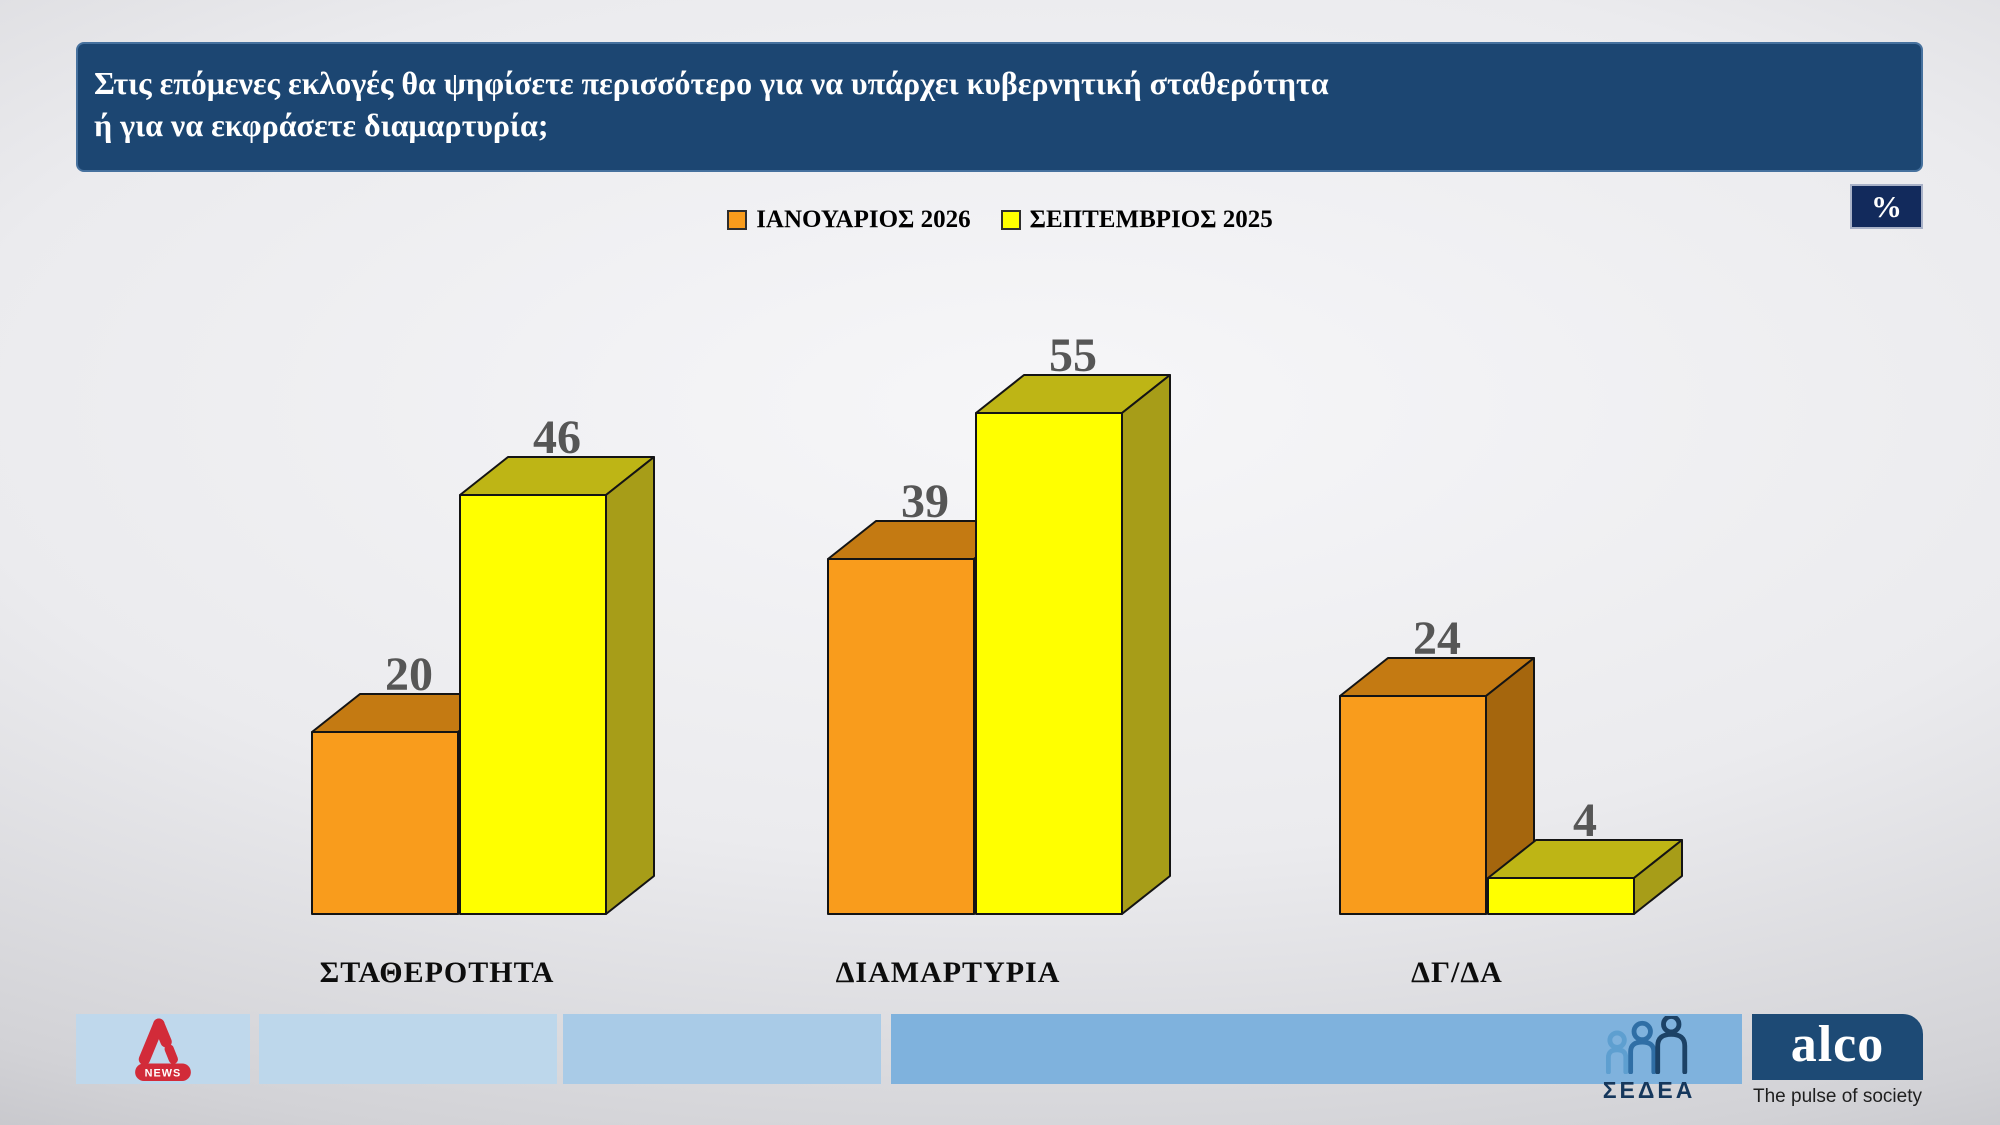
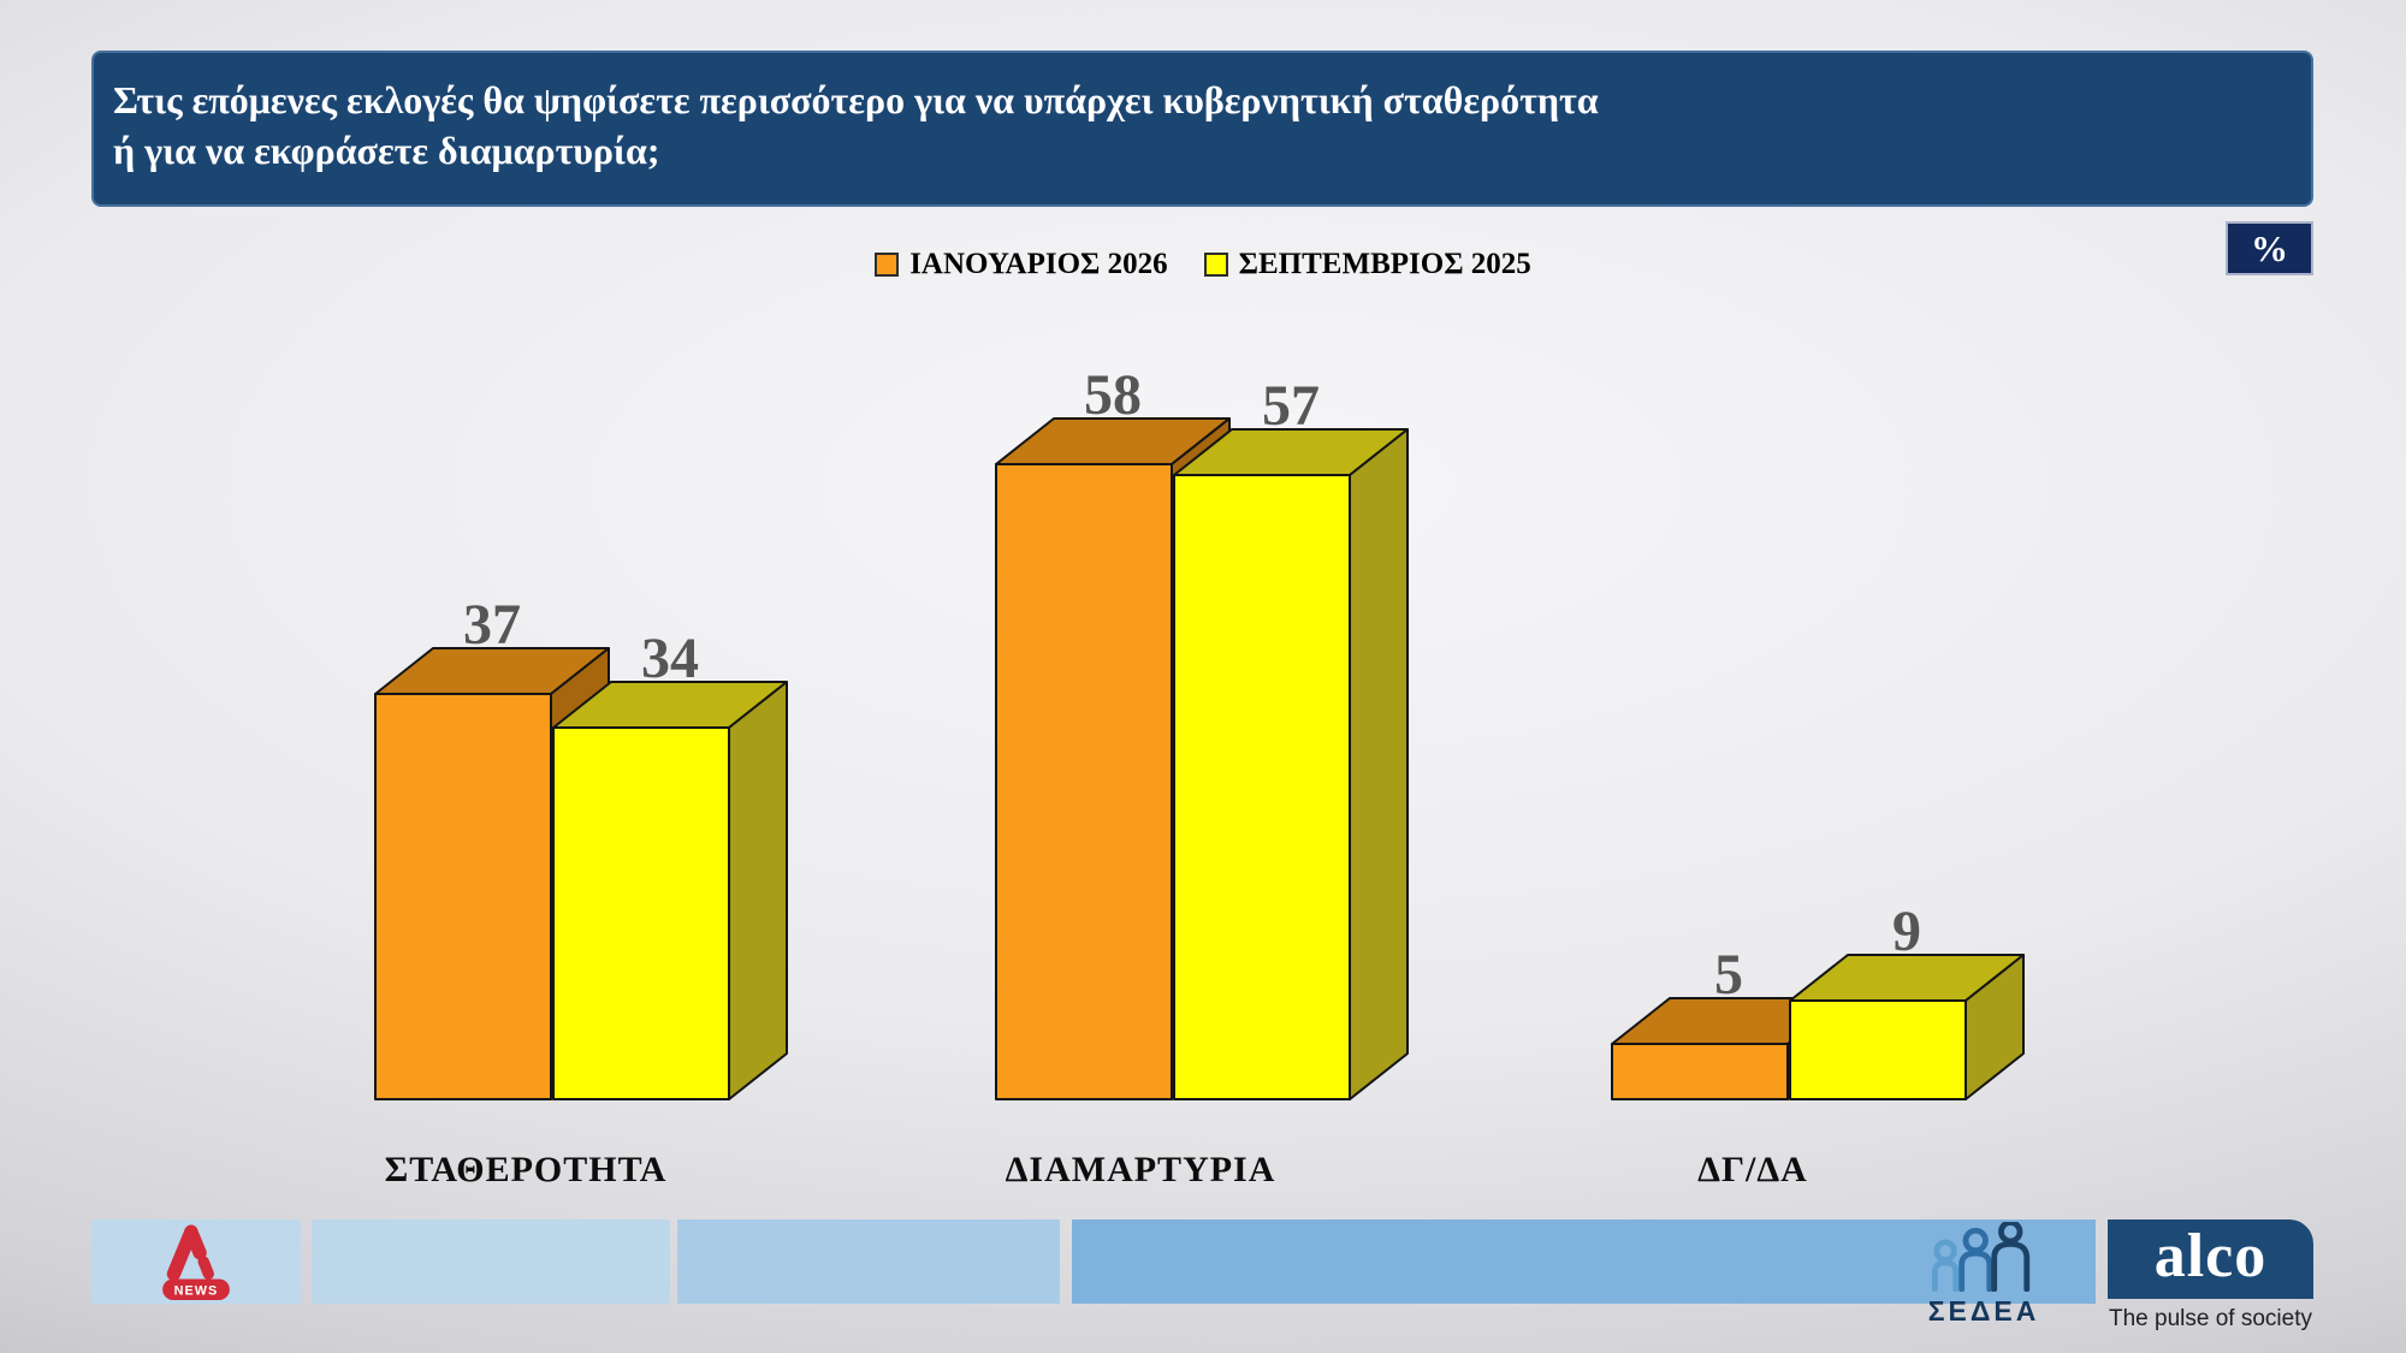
ΙΑΝΟΥΑΡΙΟΣ 2026/ΣΤΑΘΕΡΟΤΗΤΑ: 20 -> 37
ΣΕΠΤΕΜΒΡΙΟΣ 2025/ΣΤΑΘΕΡΟΤΗΤΑ: 46 -> 34
ΙΑΝΟΥΑΡΙΟΣ 2026/ΔΙΑΜΑΡΤΥΡΙΑ: 39 -> 58
ΣΕΠΤΕΜΒΡΙΟΣ 2025/ΔΙΑΜΑΡΤΥΡΙΑ: 55 -> 57
ΙΑΝΟΥΑΡΙΟΣ 2026/ΔΓ/ΔΑ: 24 -> 5
ΣΕΠΤΕΜΒΡΙΟΣ 2025/ΔΓ/ΔΑ: 4 -> 9
